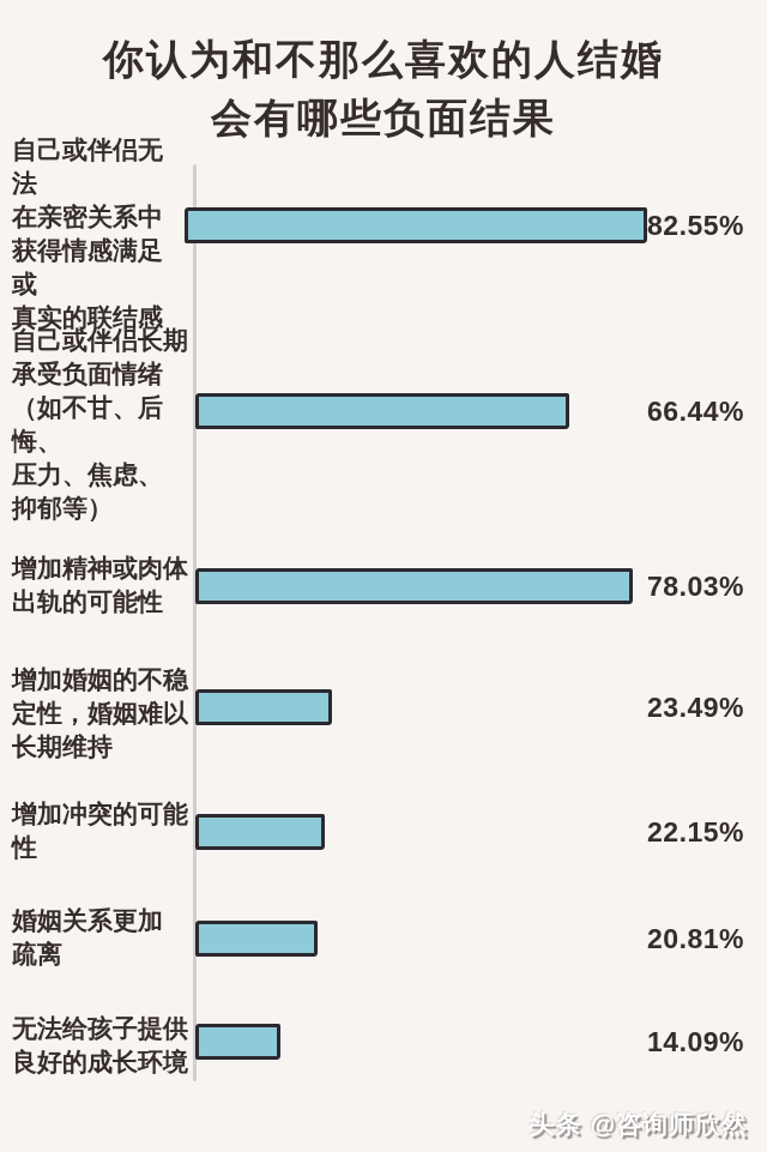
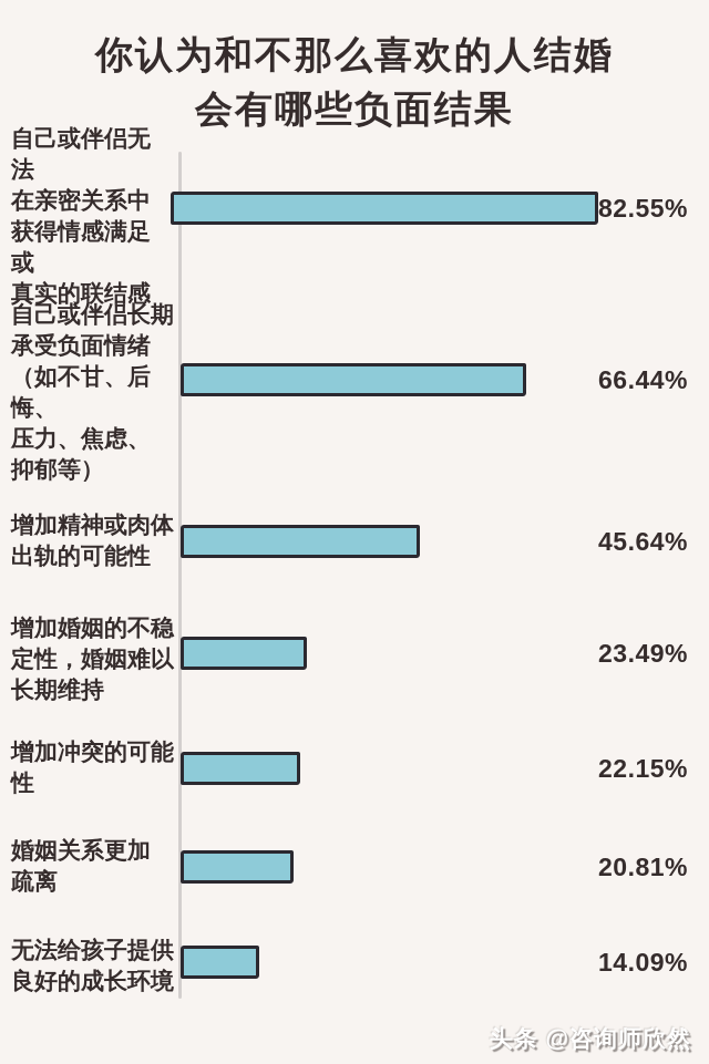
增加精神或肉体出轨的可能性: 78.03% -> 45.64%
